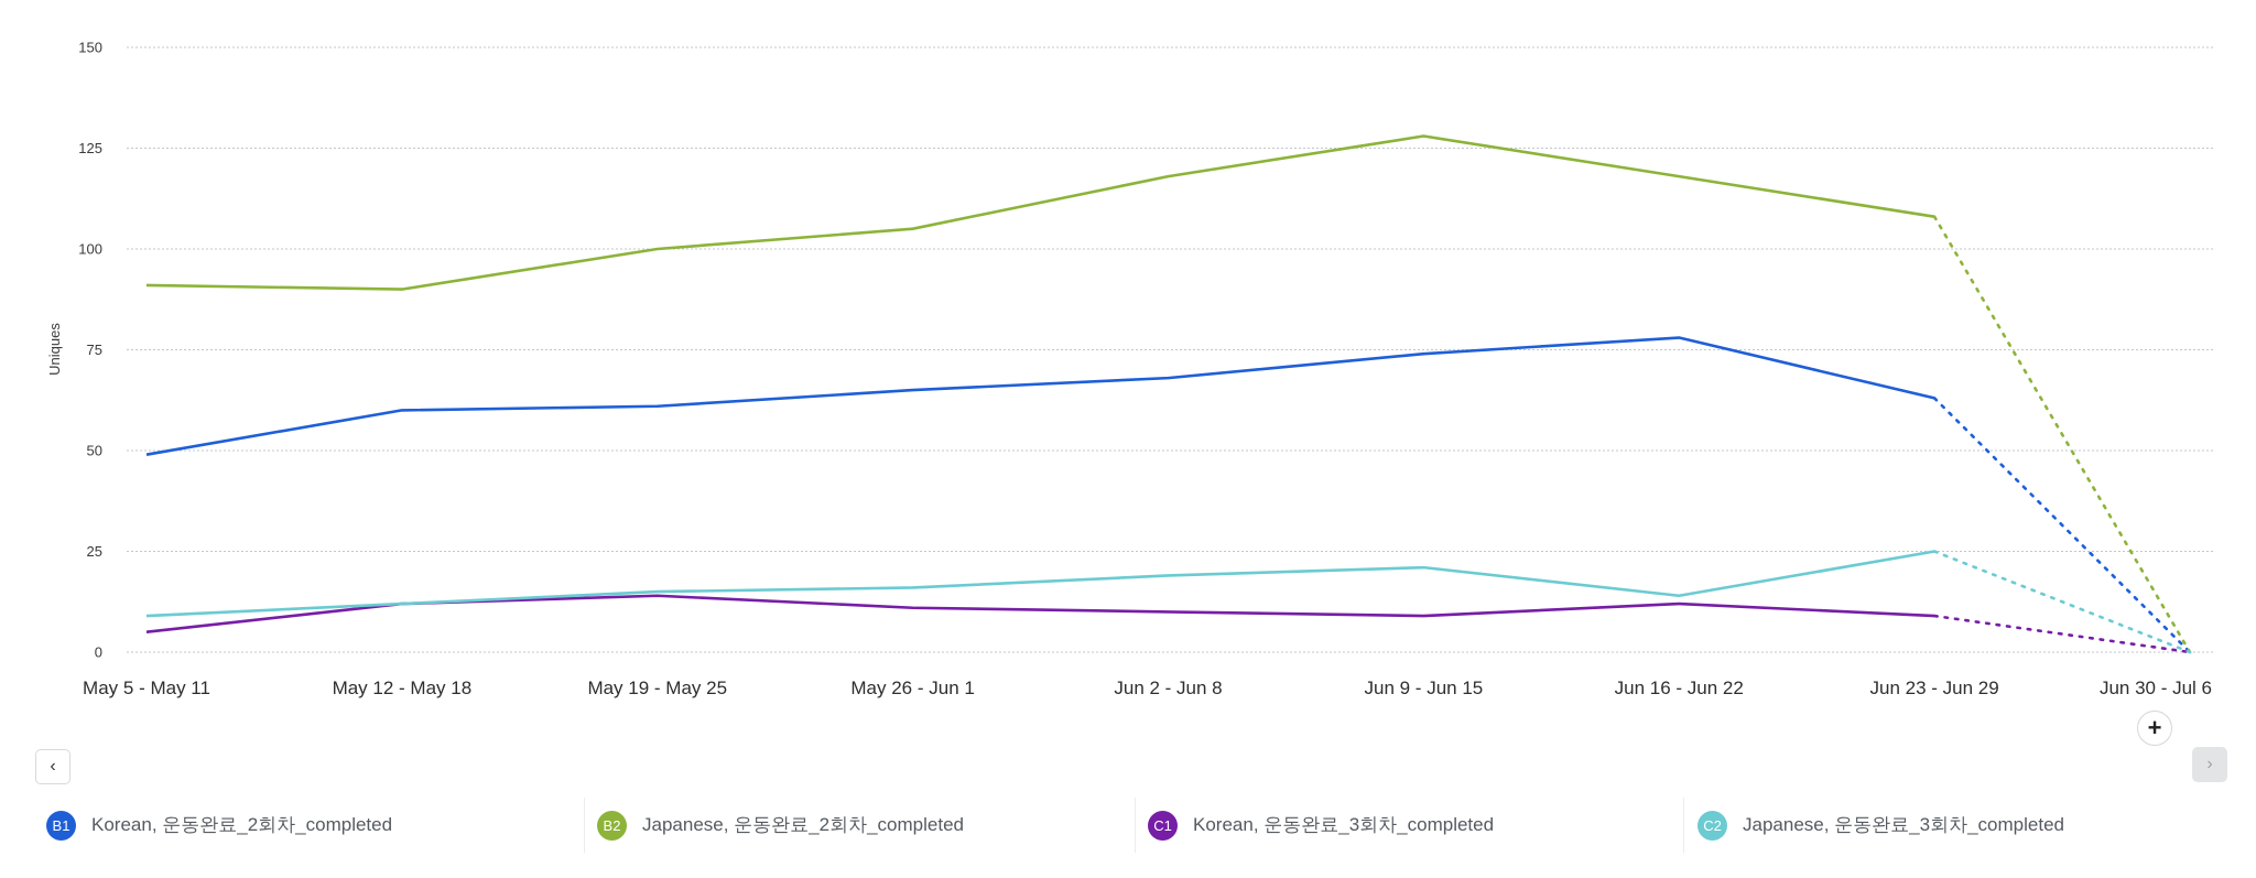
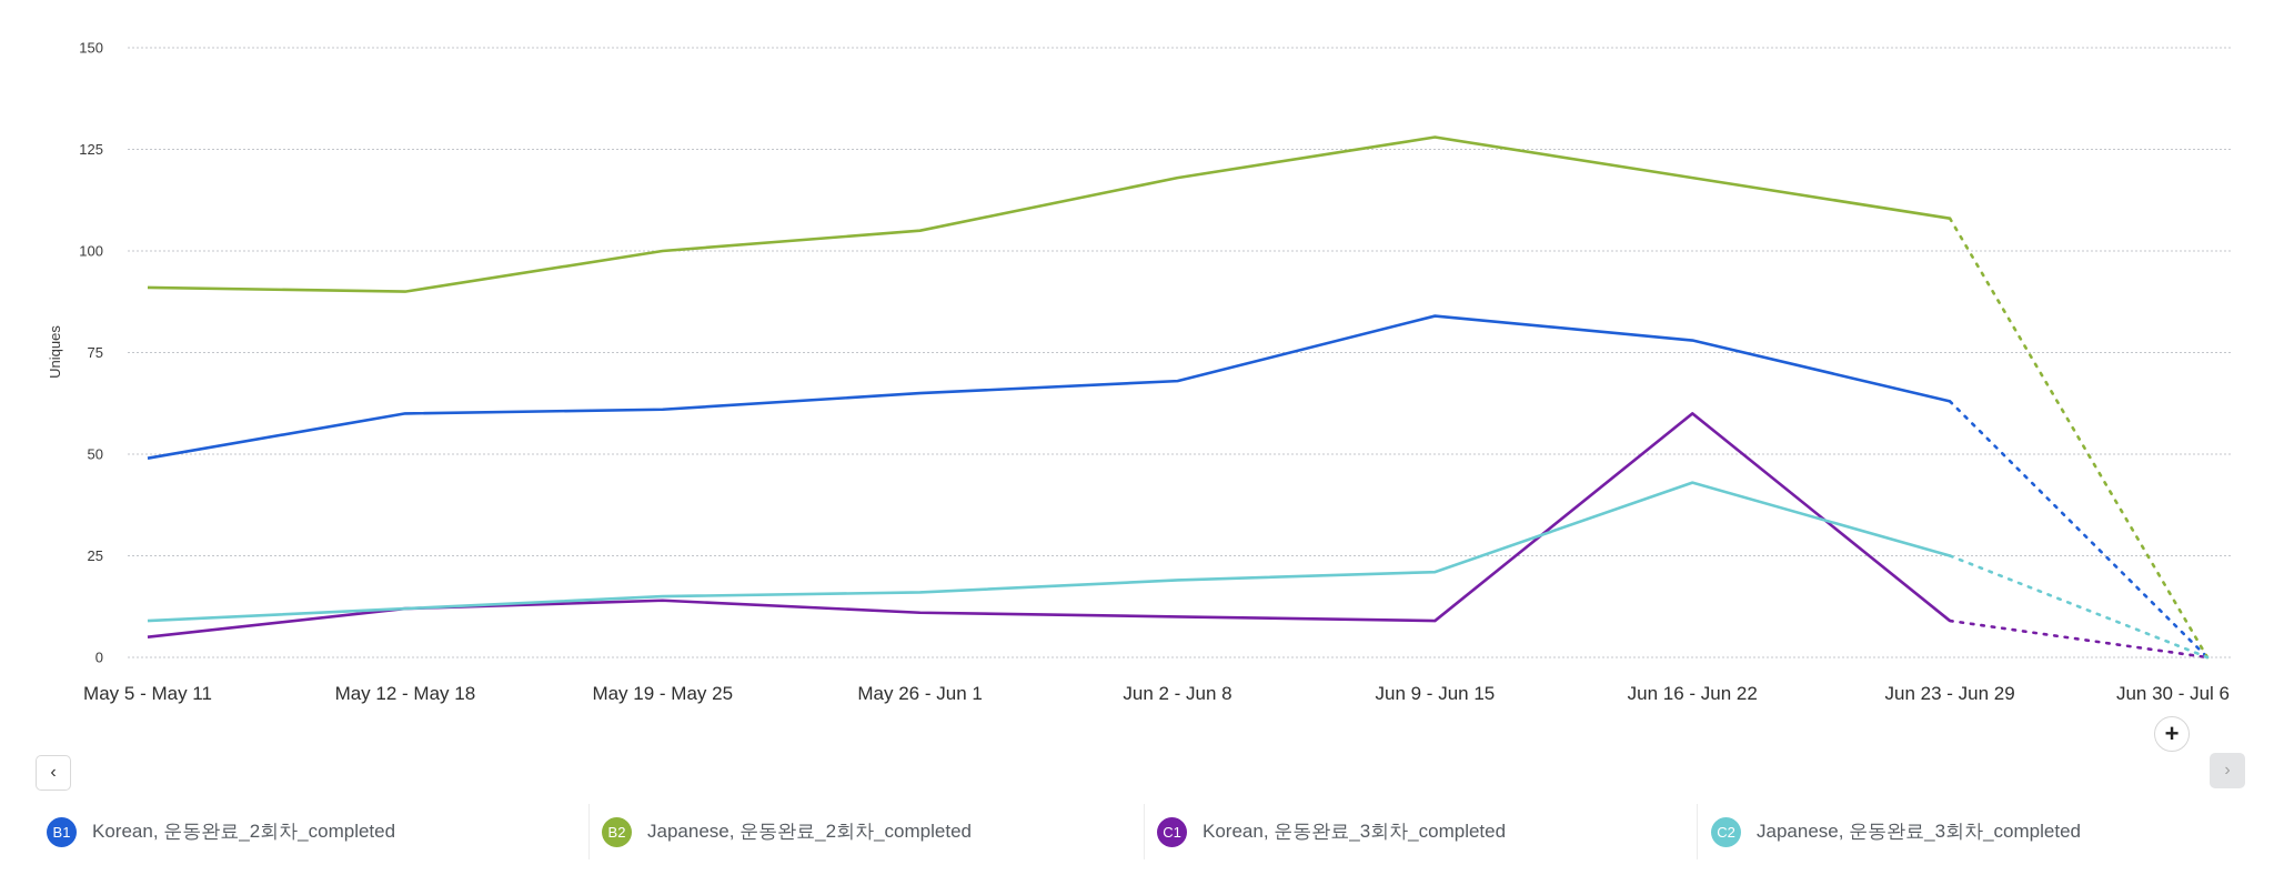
Korean, 운동완료_2회차_completed/Jun 9 - Jun 15: 74 -> 84
Korean, 운동완료_3회차_completed/Jun 16 - Jun 22: 12 -> 60
Japanese, 운동완료_3회차_completed/Jun 16 - Jun 22: 14 -> 43
